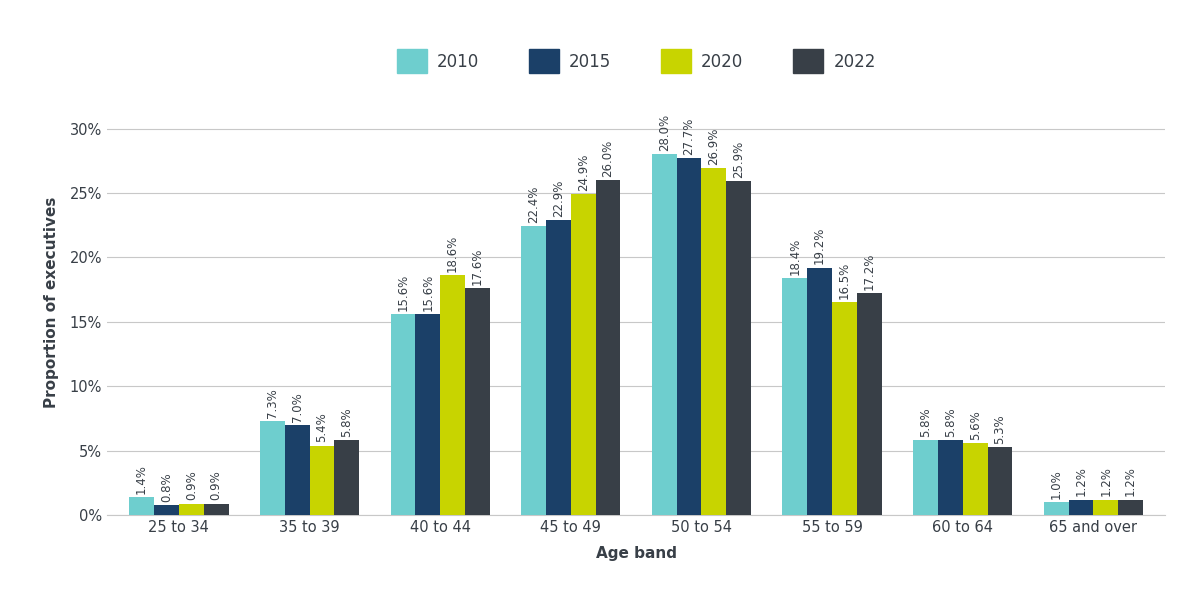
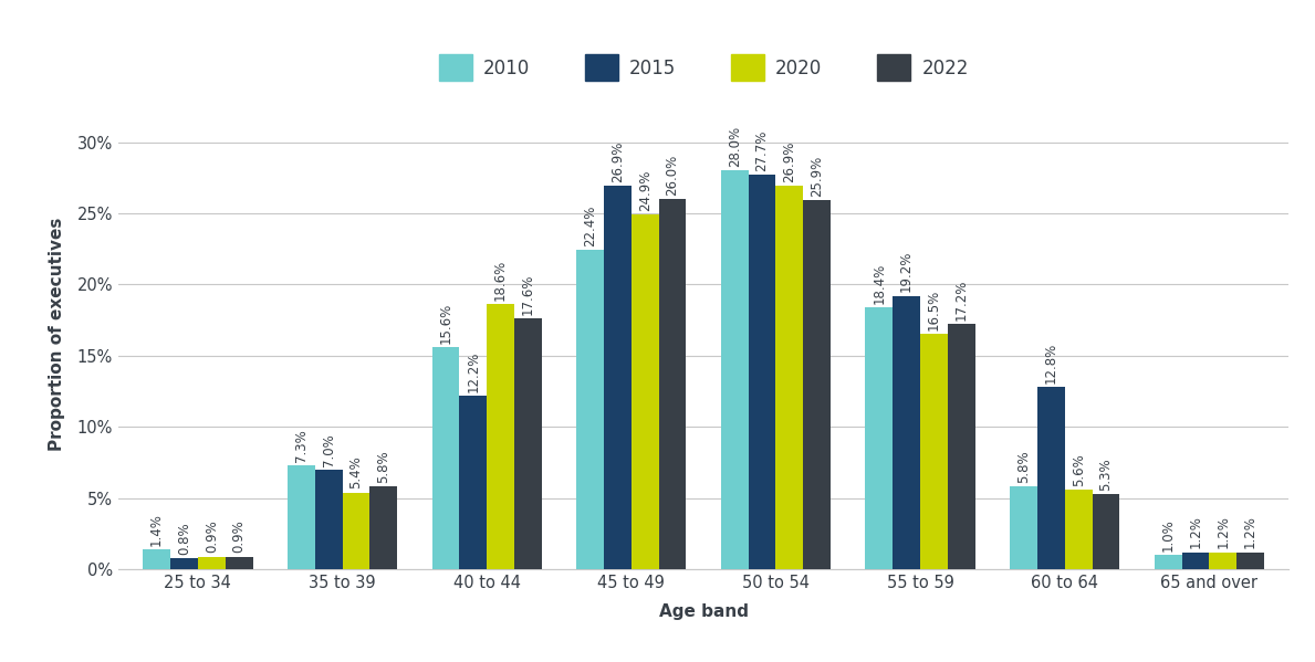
2015/40 to 44: 15.6% -> 12.2%
2015/45 to 49: 22.9% -> 26.9%
2015/60 to 64: 5.8% -> 12.8%
